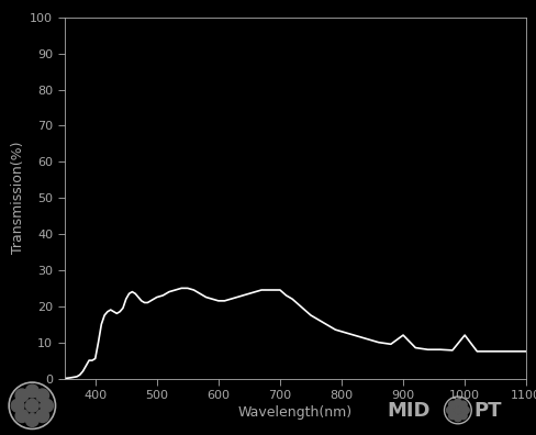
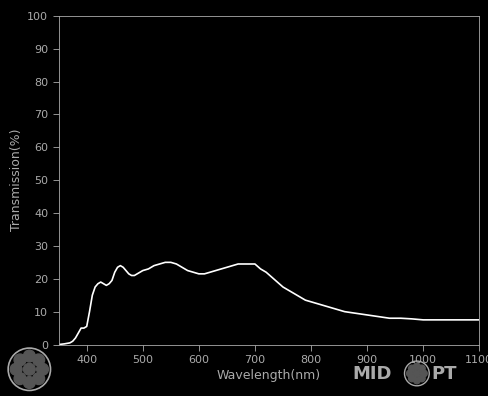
900: 12.0 -> 9.0
1000: 12.0 -> 7.5
